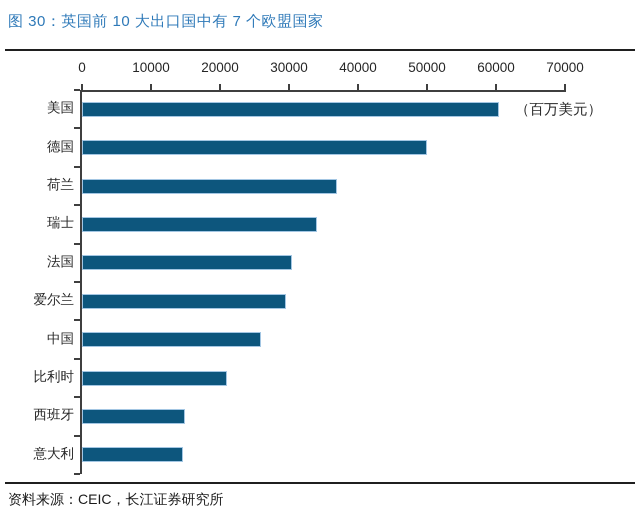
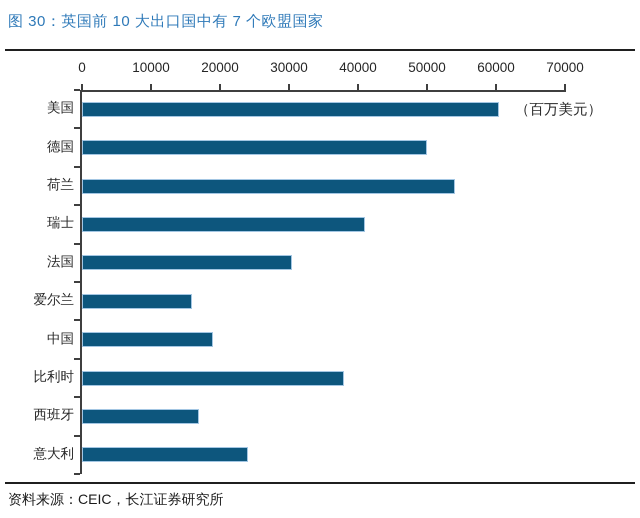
荷兰: 37000 -> 54000
瑞士: 34000 -> 41000
爱尔兰: 30000 -> 16000
中国: 26000 -> 19000
比利时: 21000 -> 38000
西班牙: 15000 -> 17000
意大利: 15000 -> 24000
